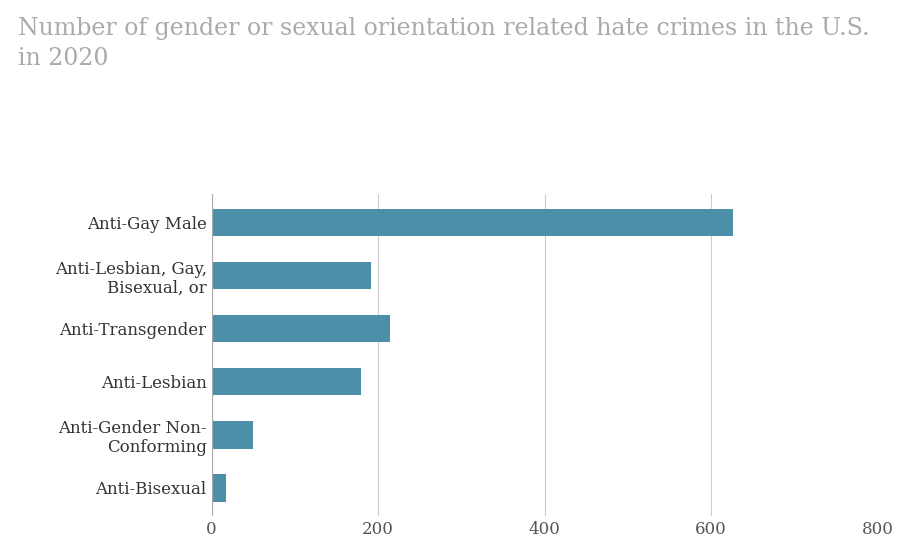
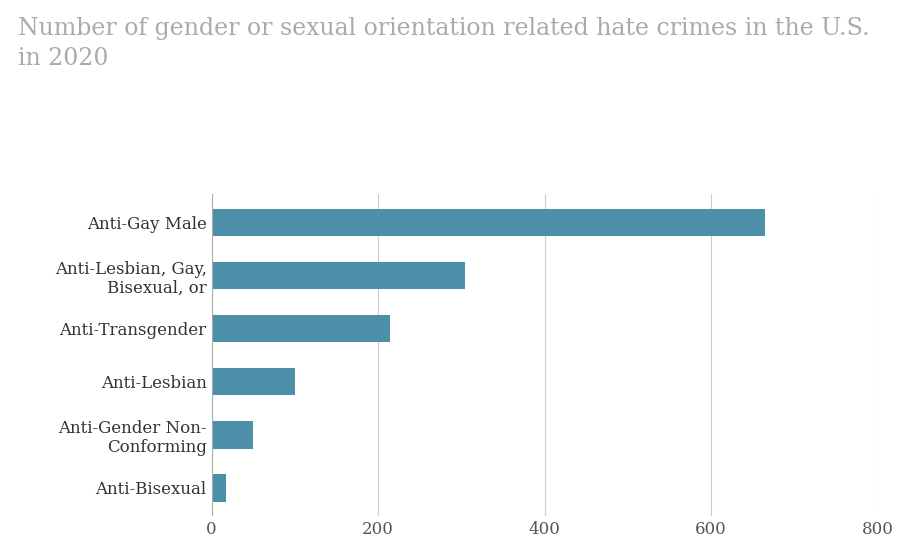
Anti-Gay Male: 626 -> 665
Anti-Lesbian, Gay, Bisexual, or: 192 -> 305
Anti-Lesbian: 180 -> 100
